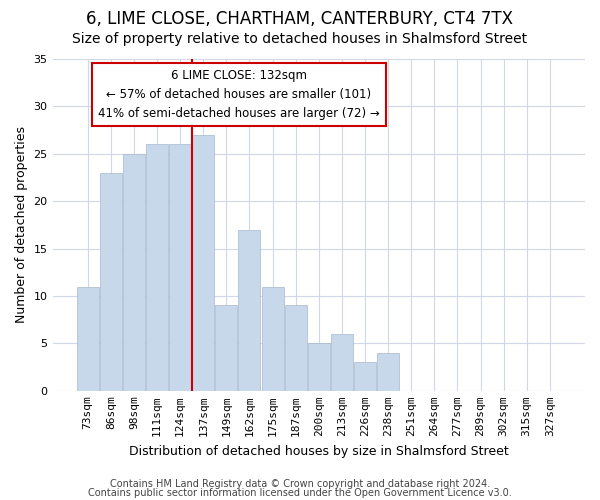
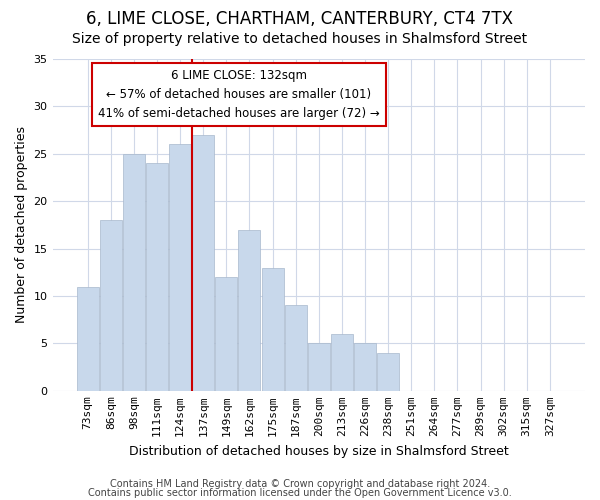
86sqm: 23 -> 18
111sqm: 26 -> 24
149sqm: 9 -> 12
175sqm: 11 -> 13
226sqm: 3 -> 5
